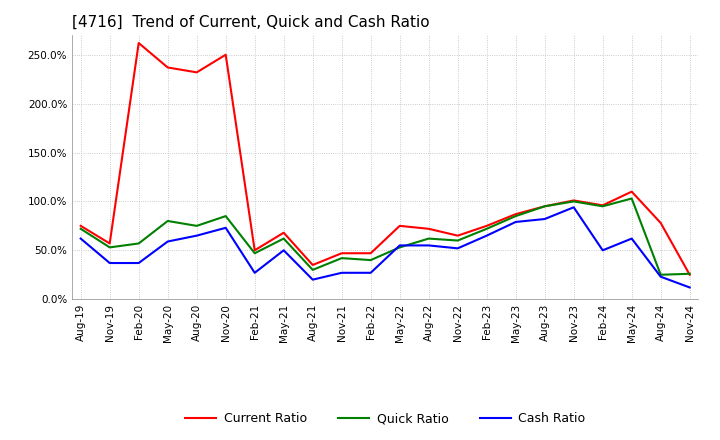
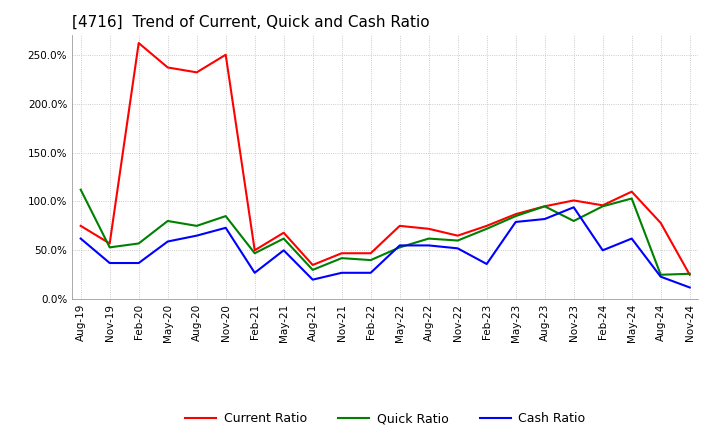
Quick Ratio/Aug-19: 72% -> 112%
Cash Ratio/Feb-23: 65% -> 36%
Quick Ratio/Nov-23: 100% -> 80%
